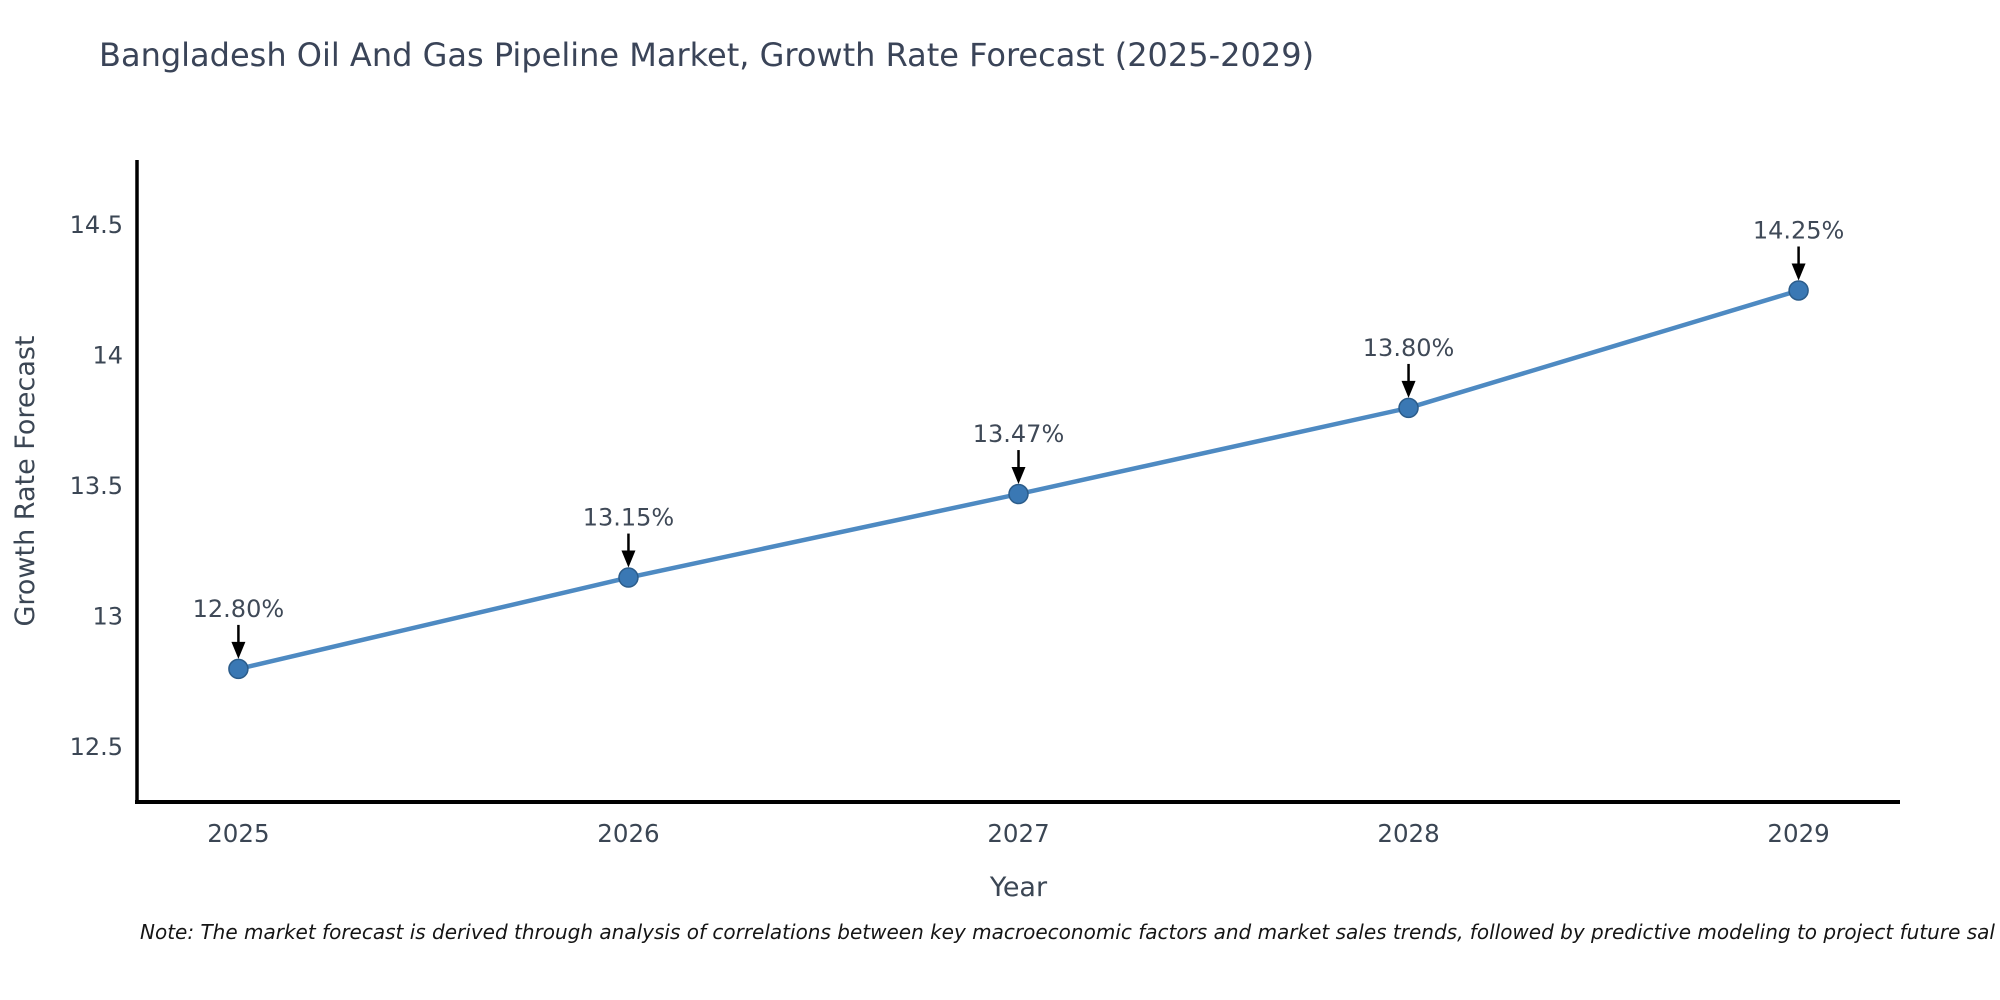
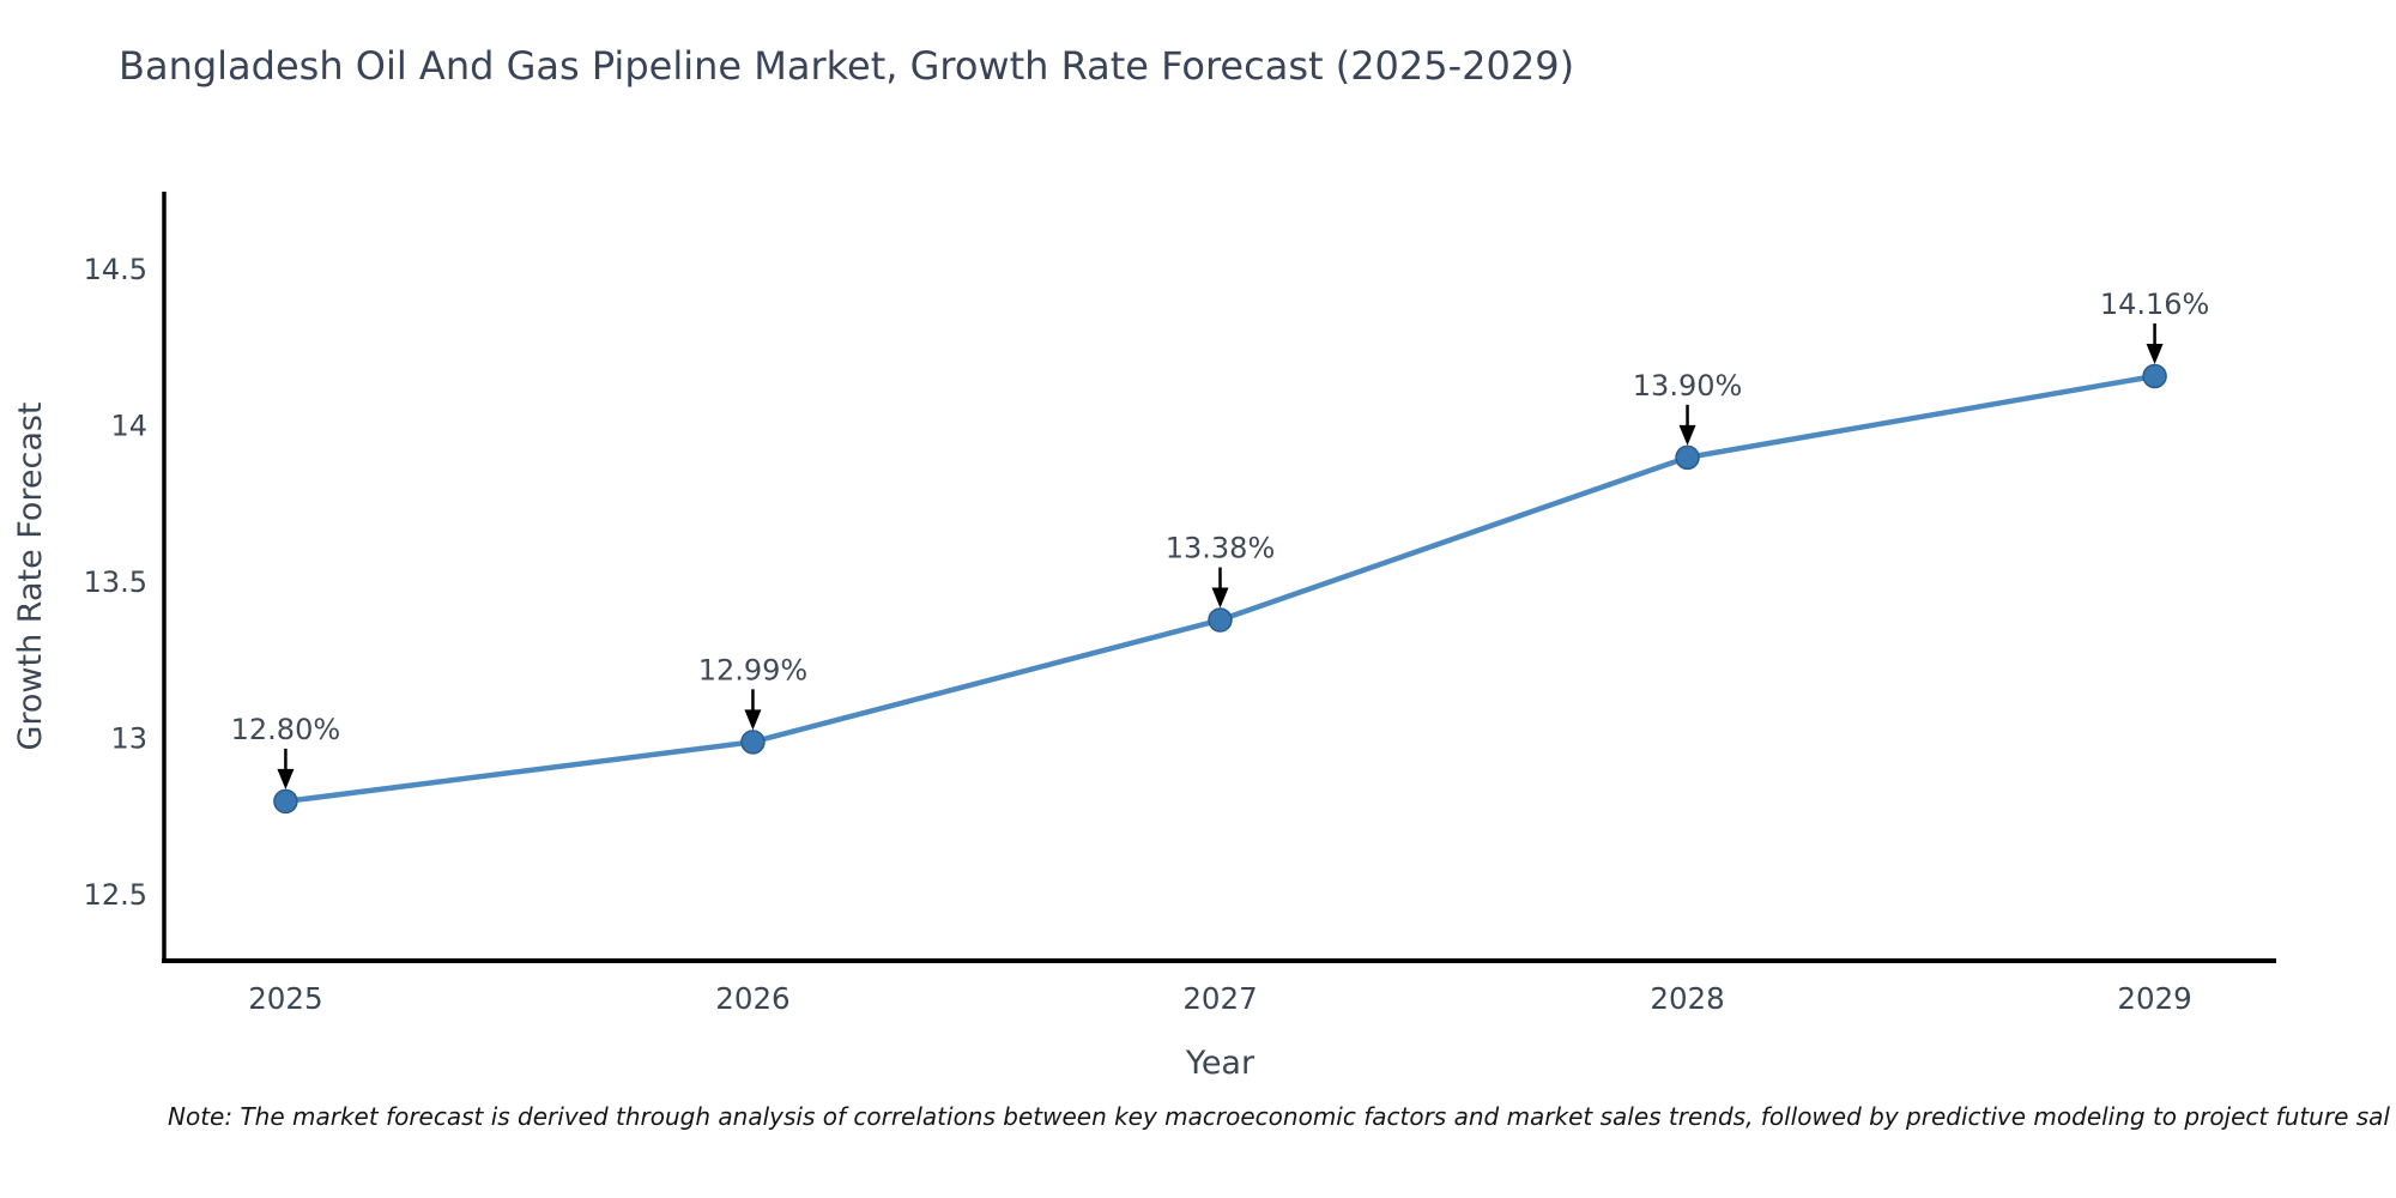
2026: 13.15% -> 12.99%
2027: 13.47% -> 13.38%
2028: 13.80% -> 13.90%
2029: 14.25% -> 14.16%
